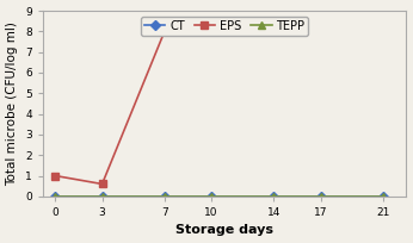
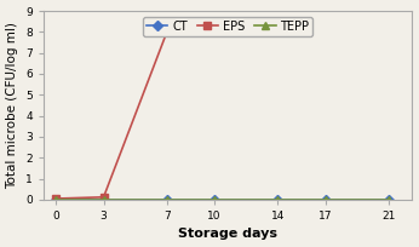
EPS/0: 1.0 -> 0.1
EPS/3: 0.6 -> 0.1
